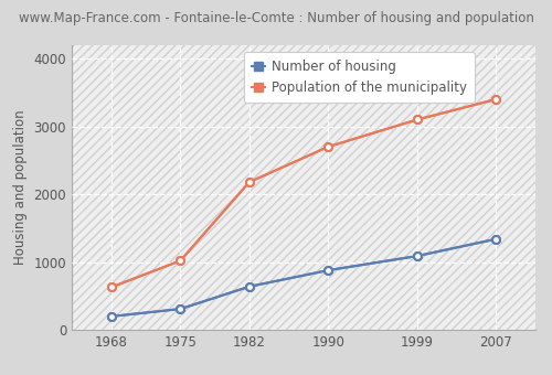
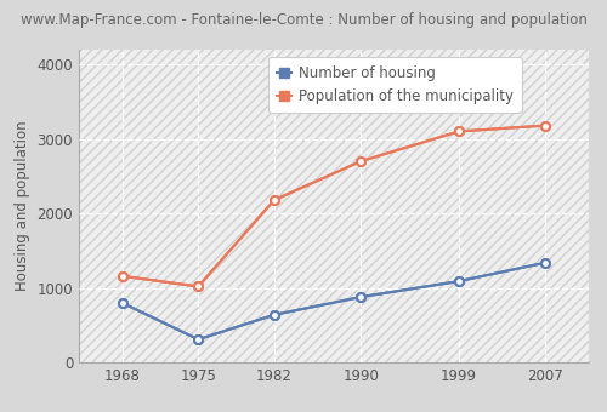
Number of housing/1968: 200 -> 800
Population of the municipality/1968: 630 -> 1160
Population of the municipality/2007: 3400 -> 3180
